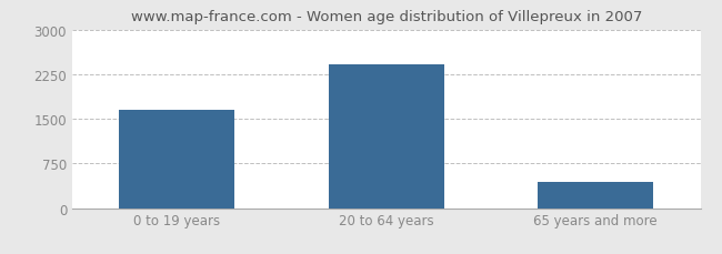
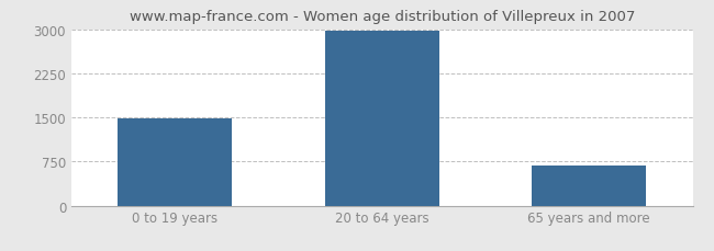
0 to 19 years: 1660 -> 1480
20 to 64 years: 2420 -> 2970
65 years and more: 440 -> 690
